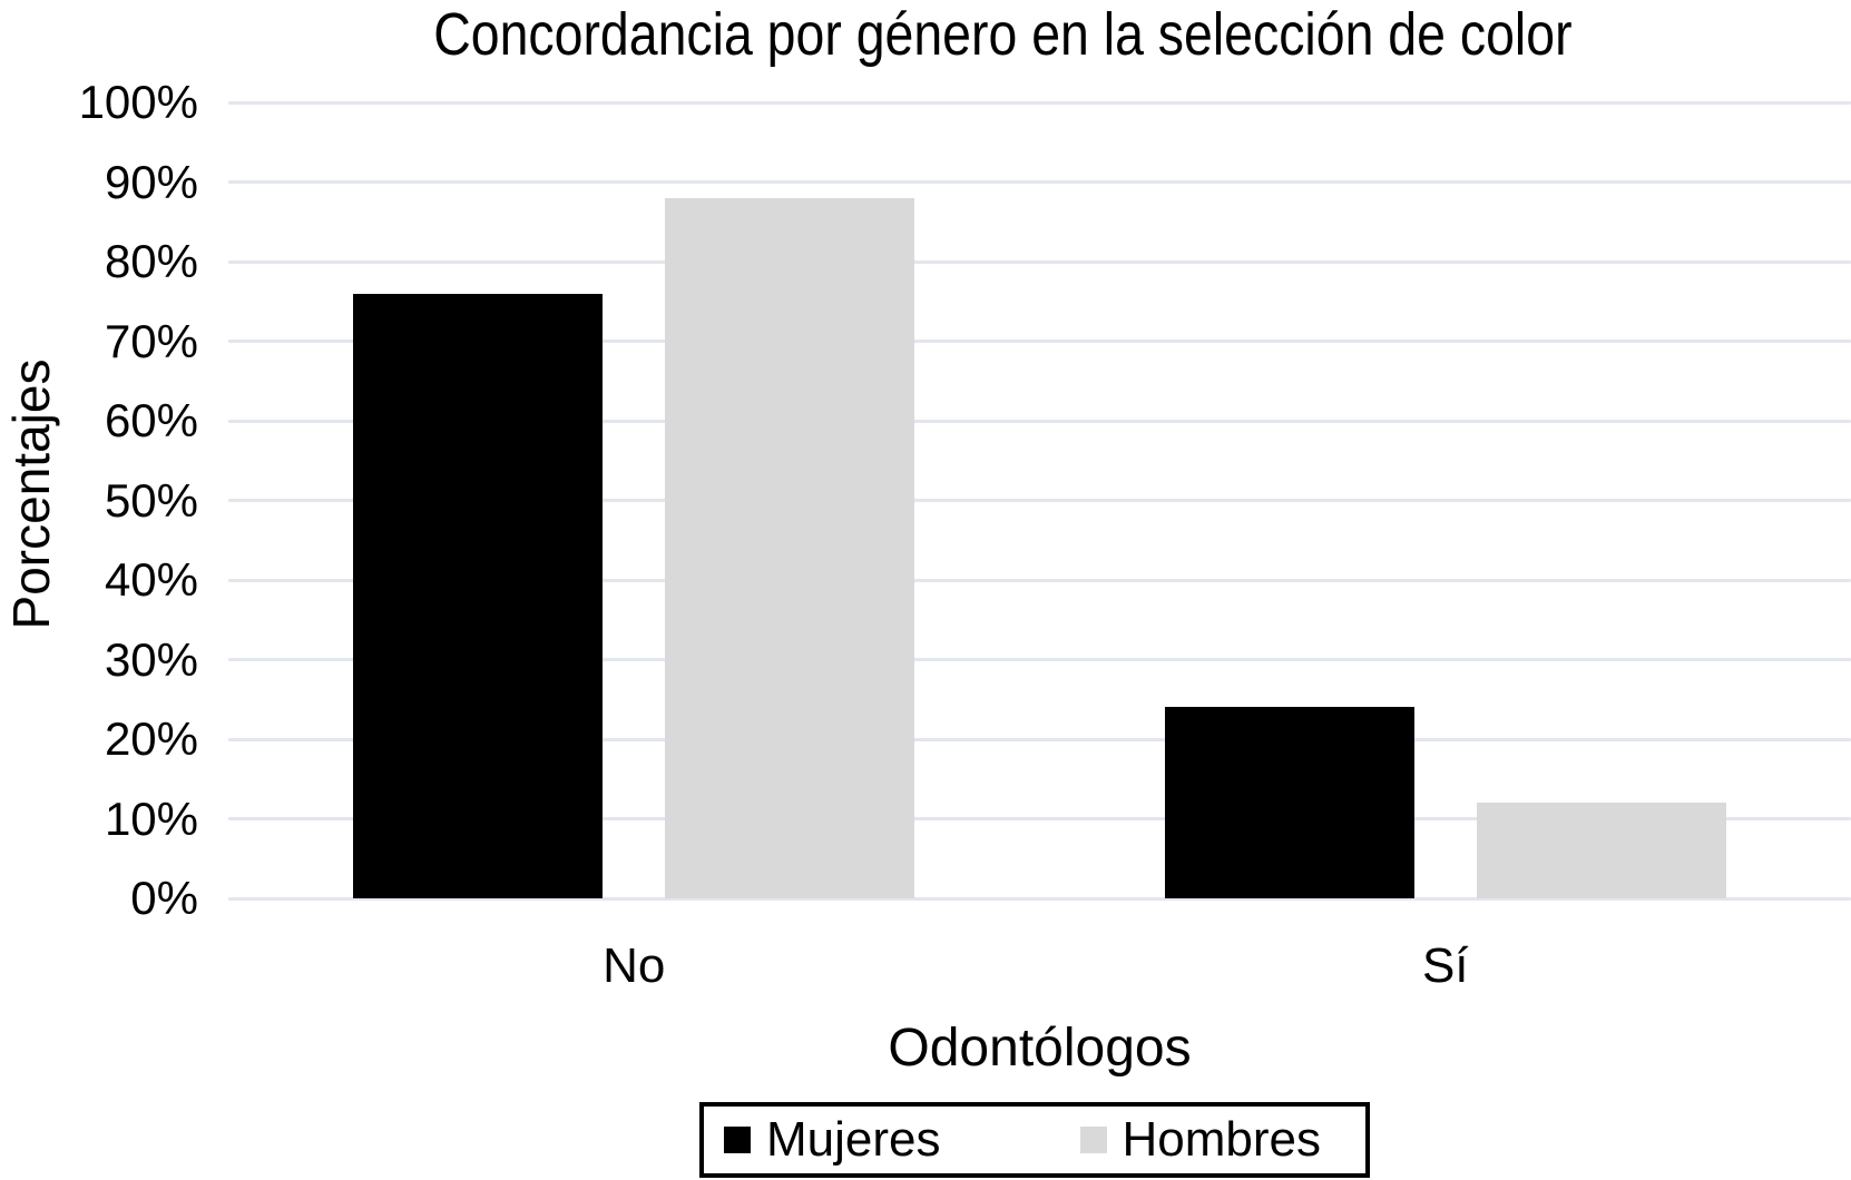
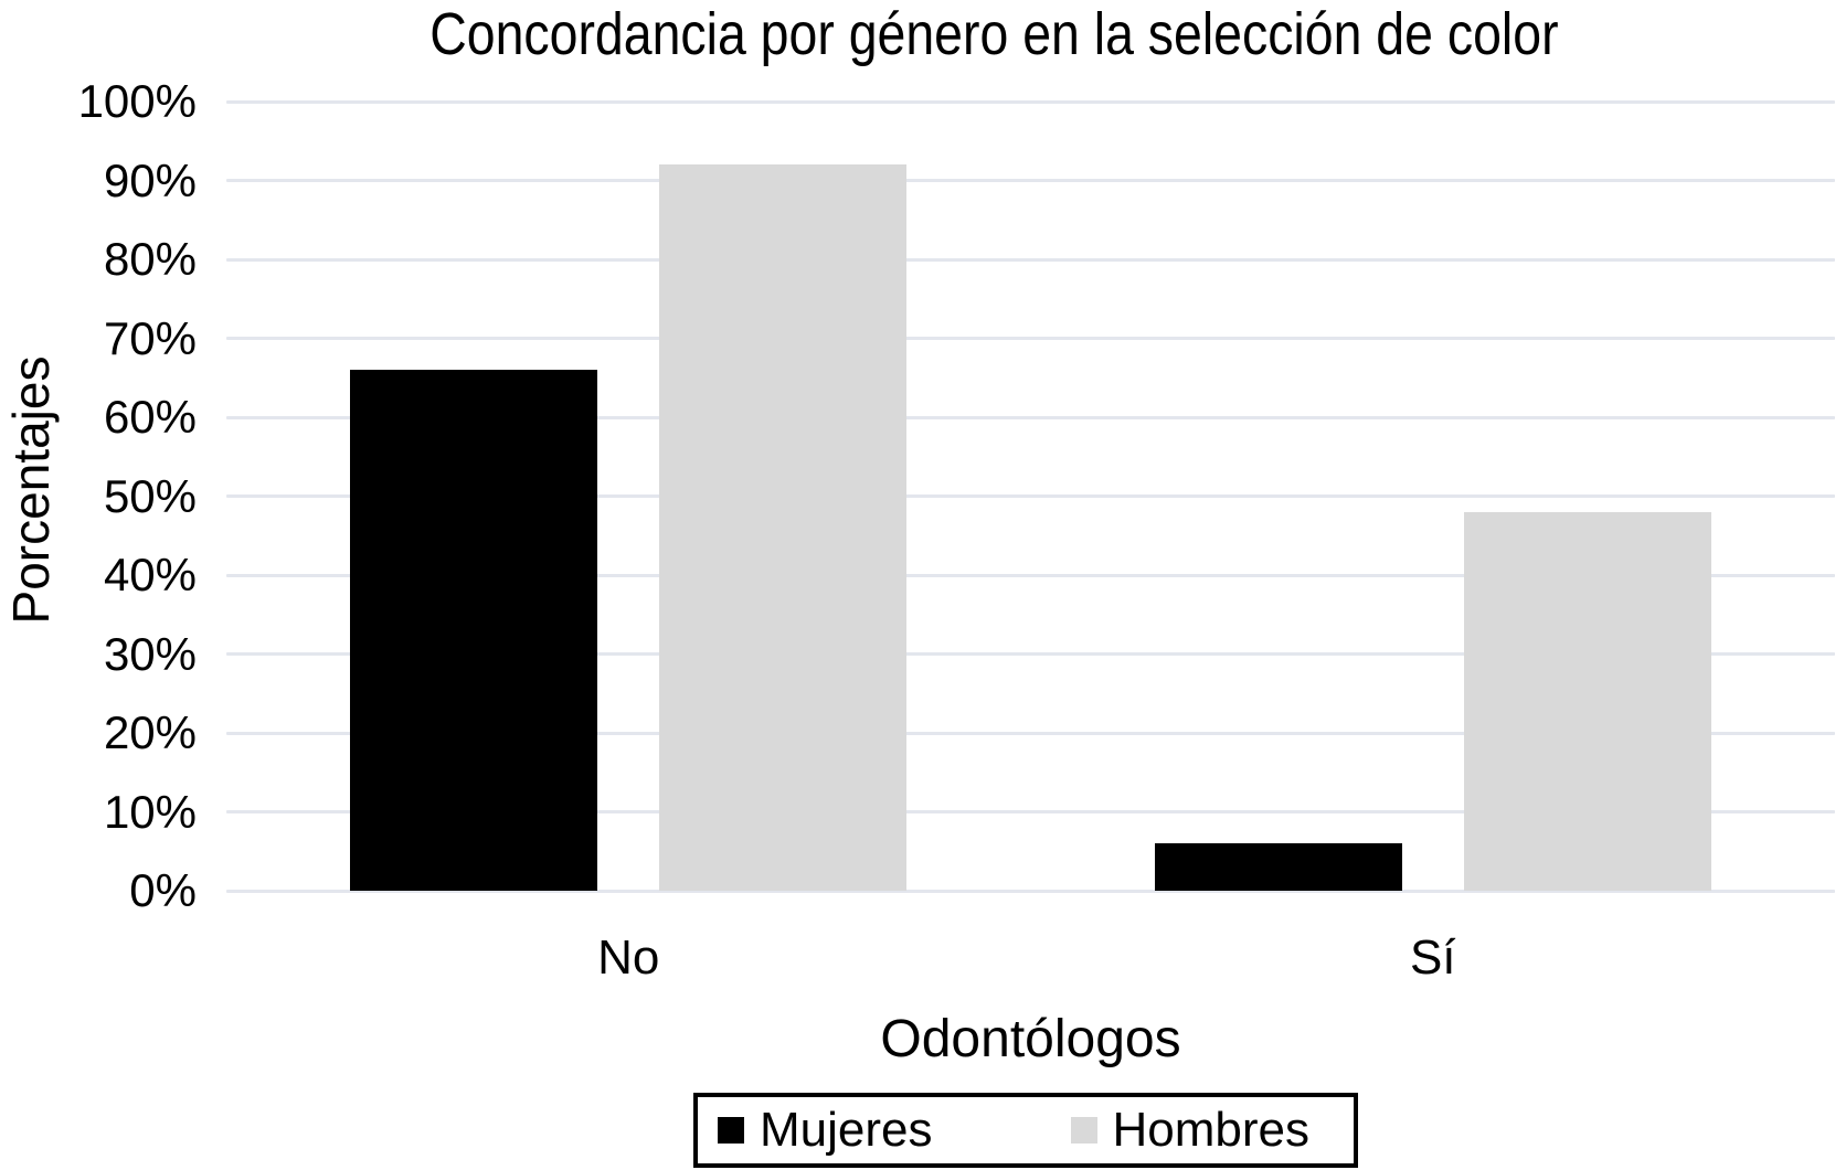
Mujeres/No: 76% -> 66%
Hombres/No: 88% -> 92%
Mujeres/Sí: 24% -> 6%
Hombres/Sí: 12% -> 48%
